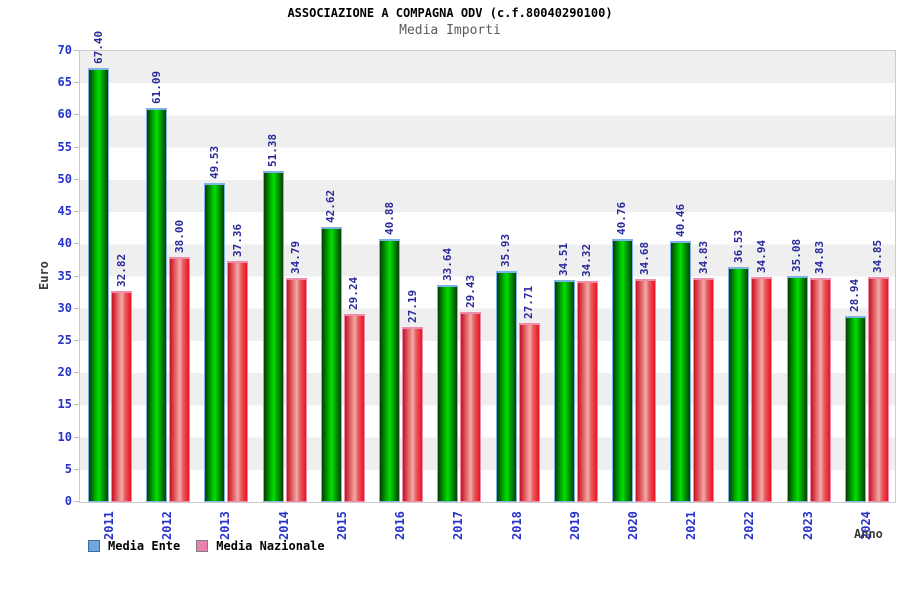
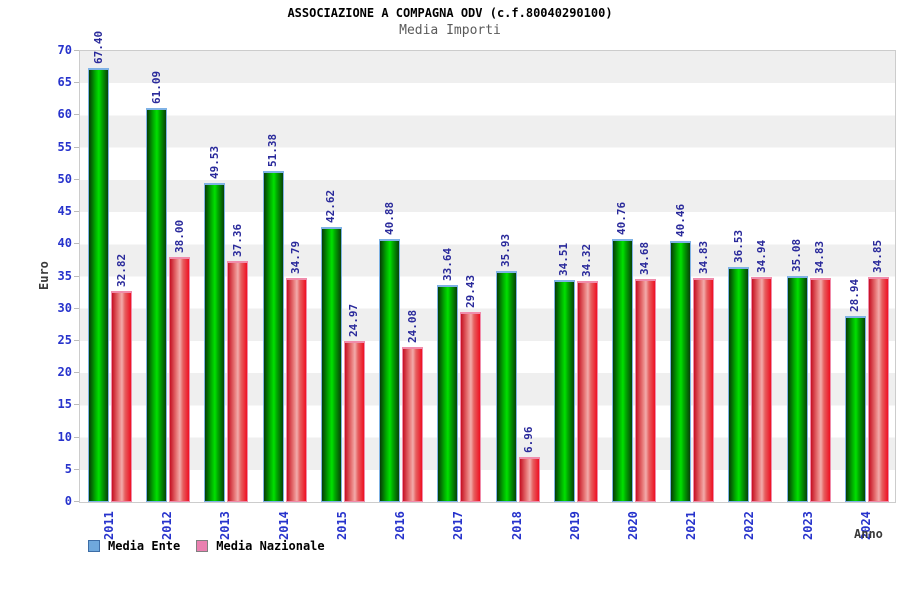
Media Nazionale/2015: 29.24 -> 24.97
Media Nazionale/2016: 27.19 -> 24.08
Media Nazionale/2018: 27.71 -> 6.96
